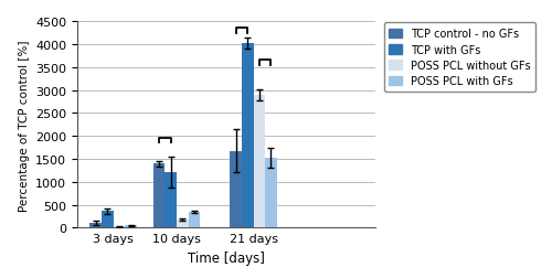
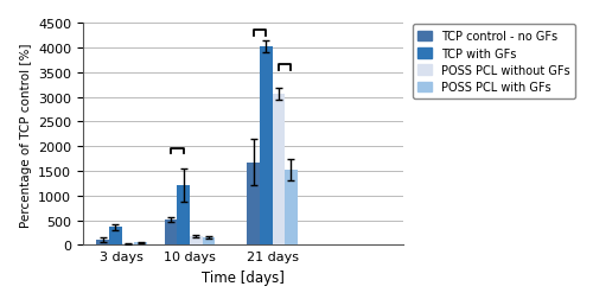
TCP control - no GFs/10 days: 1400 -> 520
POSS PCL with GFs/10 days: 350 -> 150
POSS PCL without GFs/21 days: 2900 -> 3060
